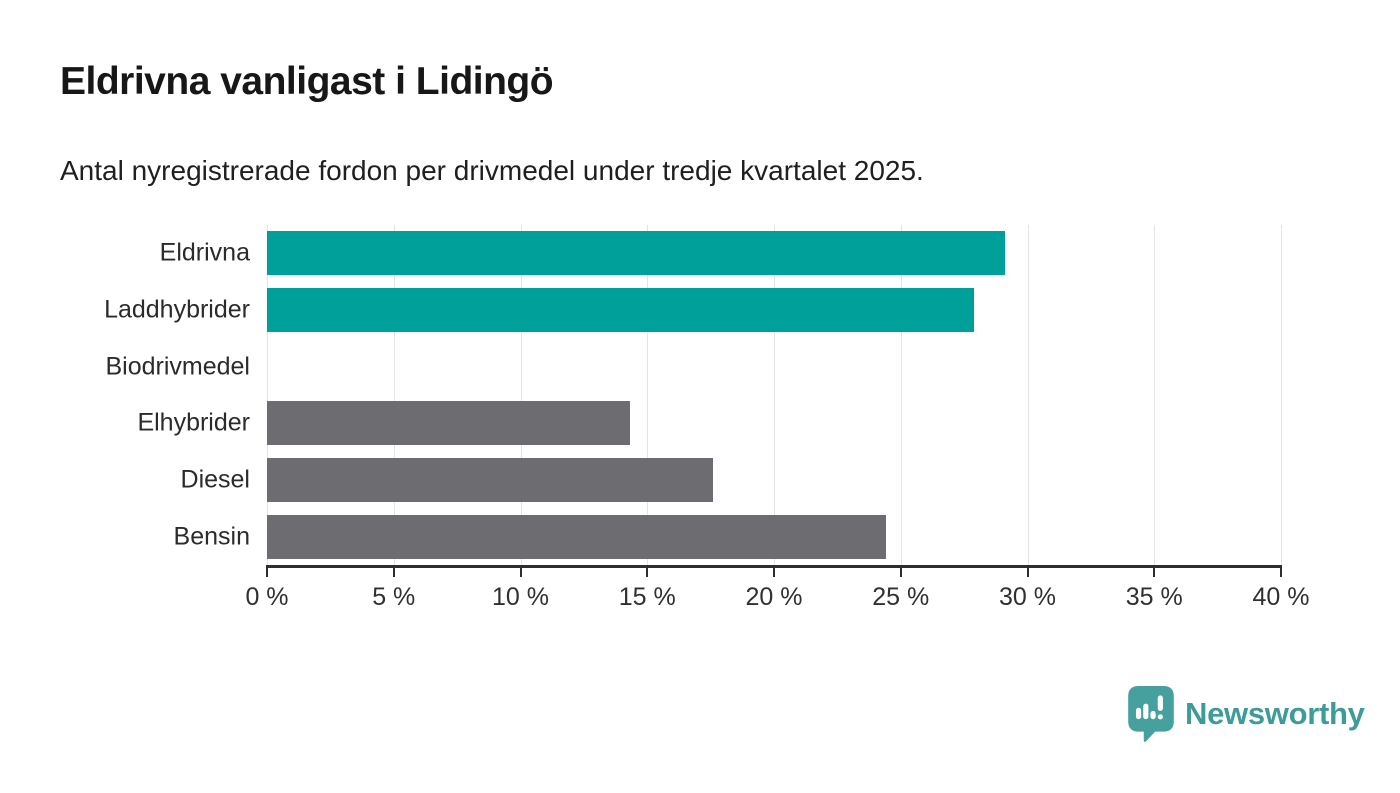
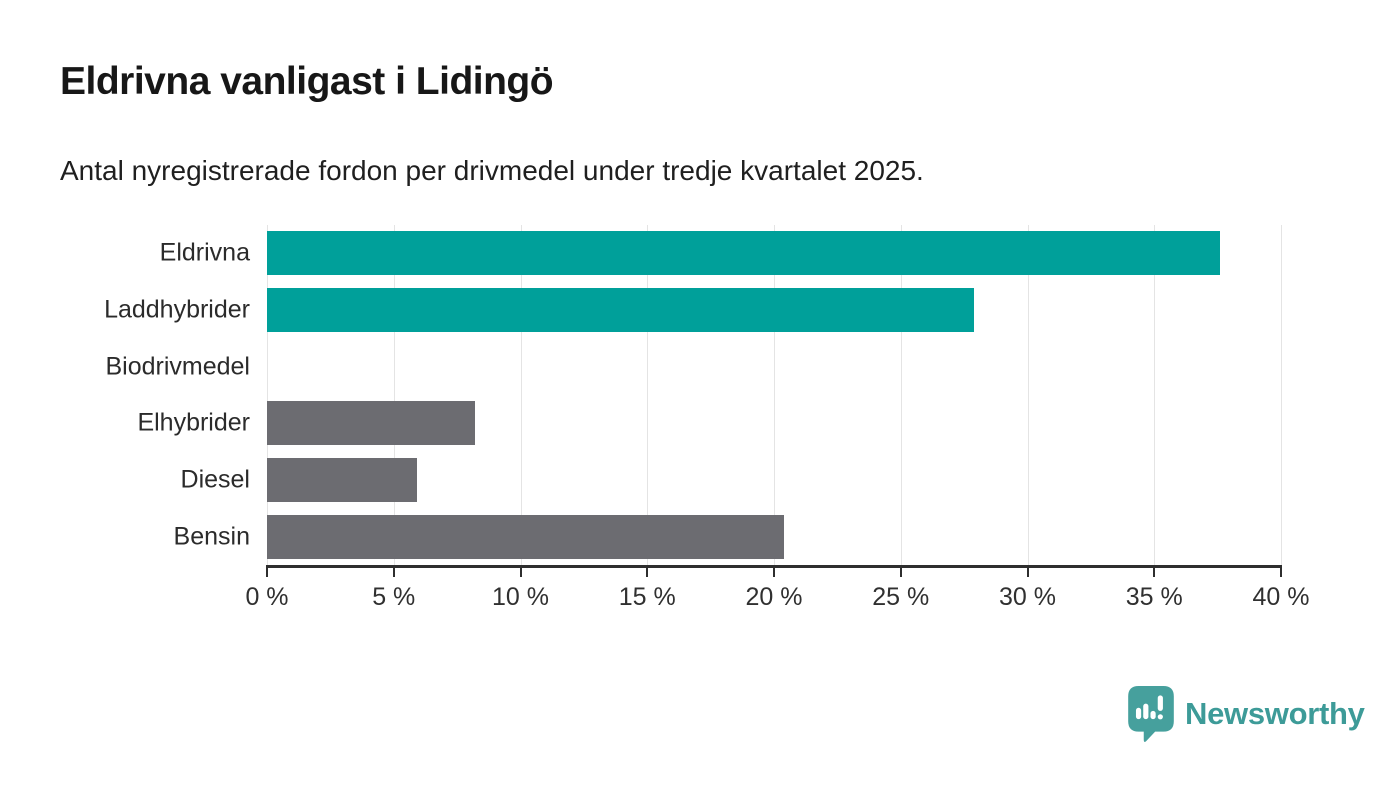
Eldrivna: 29.1% -> 37.6%
Elhybrider: 14.3% -> 8.2%
Diesel: 17.6% -> 5.9%
Bensin: 24.4% -> 20.4%
